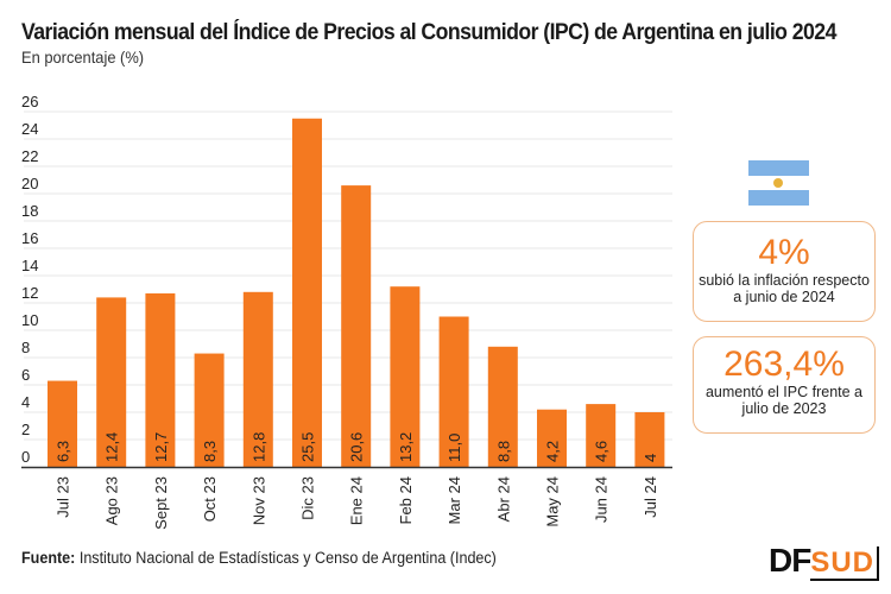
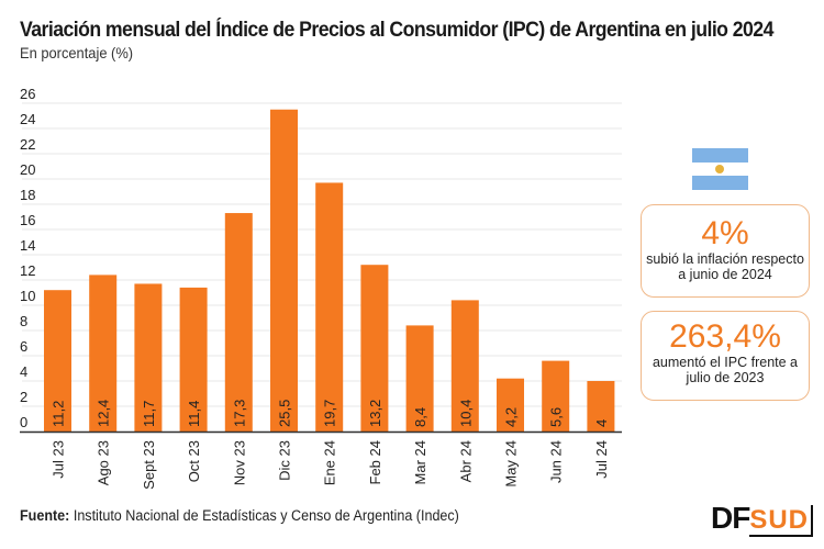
Jul 23: 6,3 -> 11,2
Sept 23: 12,7 -> 11,7
Oct 23: 8,3 -> 11,4
Nov 23: 12,8 -> 17,3
Ene 24: 20,6 -> 19,7
Mar 24: 11,0 -> 8,4
Abr 24: 8,8 -> 10,4
Jun 24: 4,6 -> 5,6
